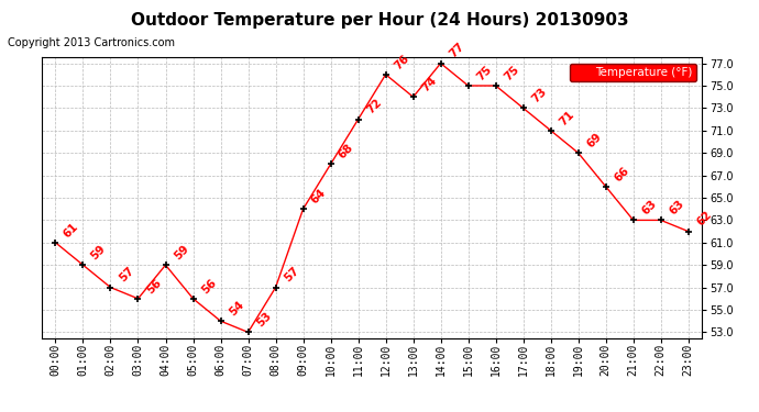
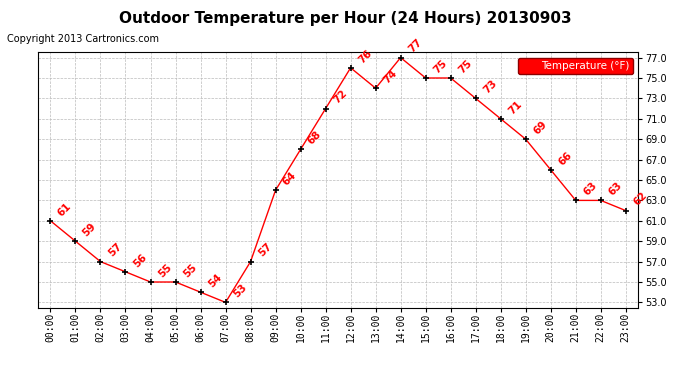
04:00: 59 -> 55
05:00: 56 -> 55
